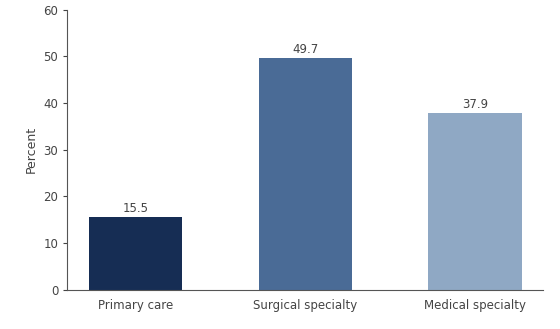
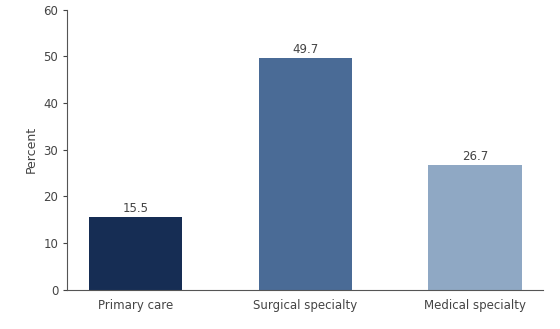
Medical specialty: 37.9 -> 26.7
